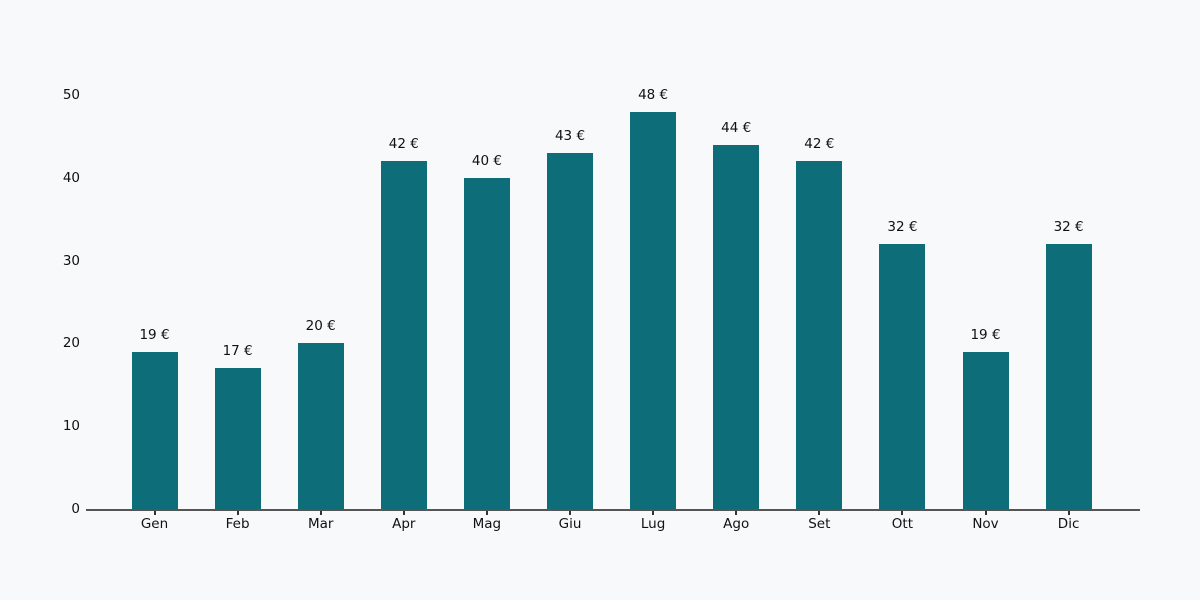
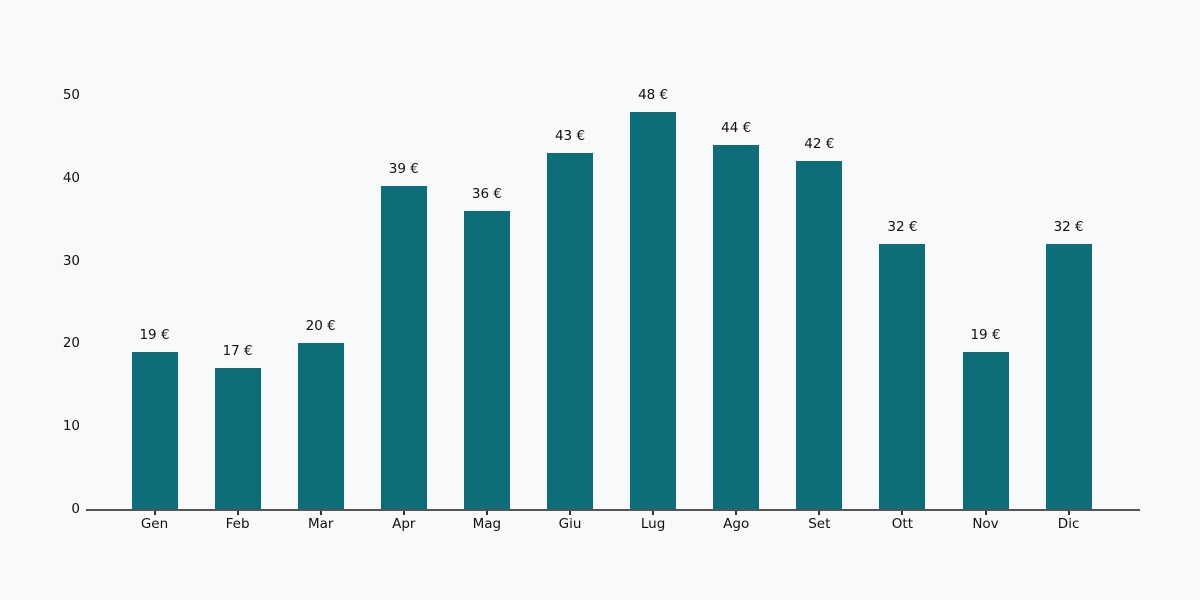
Apr: 42 -> 39
Mag: 40 -> 36
